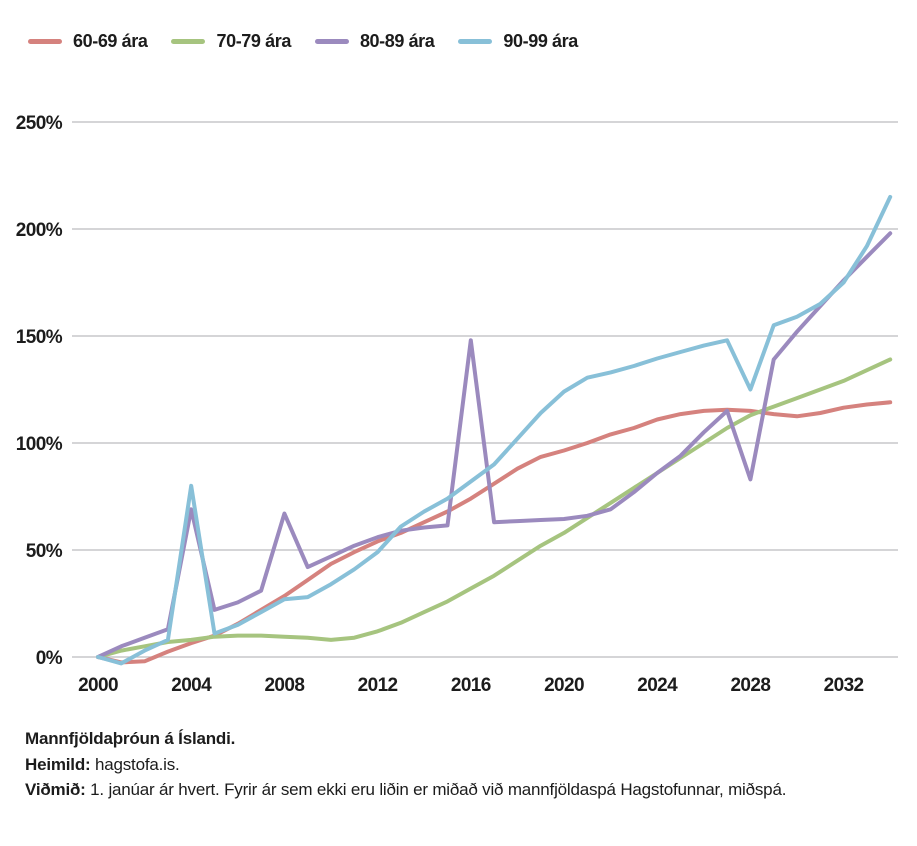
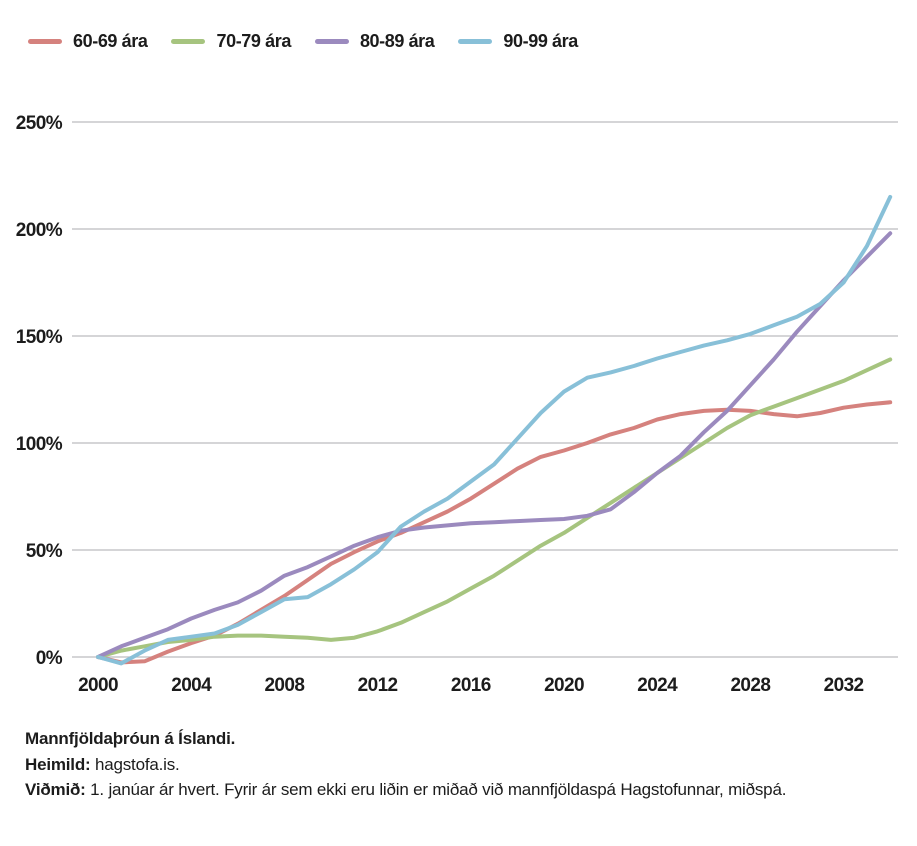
80-89 ára/2004: 69% -> 18%
90-99 ára/2004: 80% -> 10%
80-89 ára/2008: 67% -> 38%
80-89 ára/2016: 148% -> 62%
80-89 ára/2028: 83% -> 127%
90-99 ára/2028: 125% -> 151%
